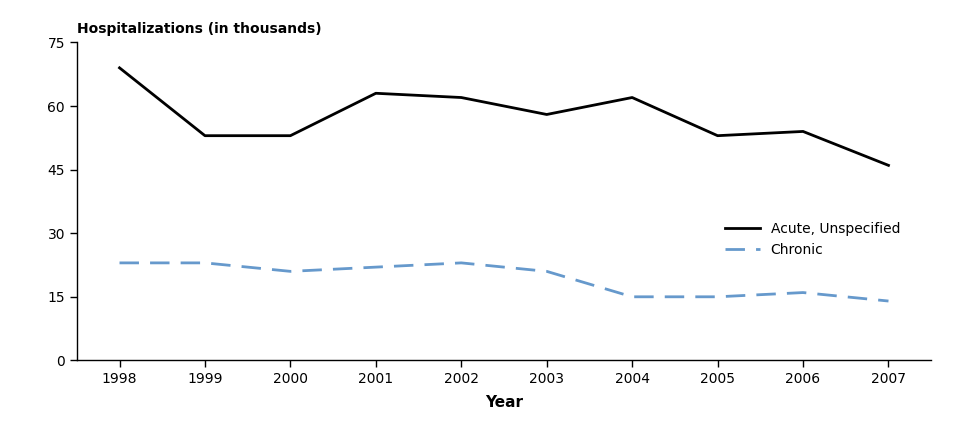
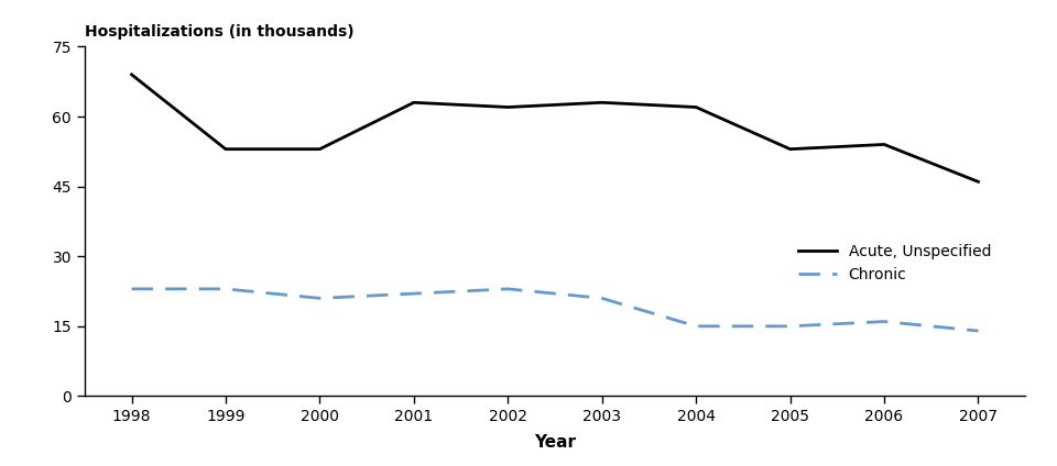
Acute, Unspecified/2003: 58 -> 63
